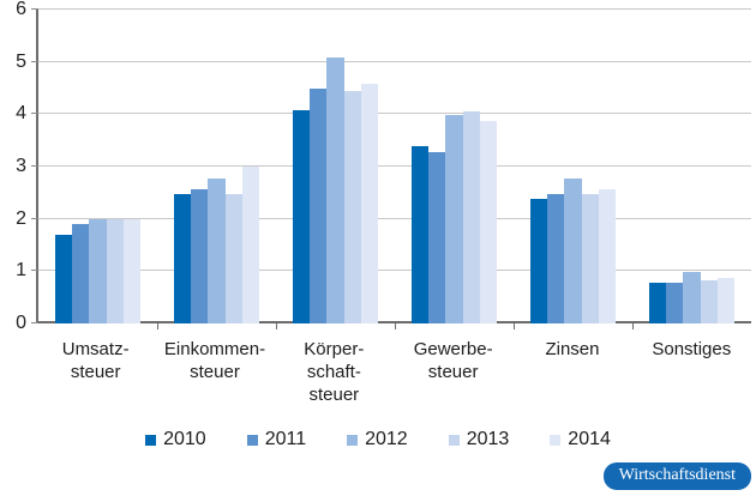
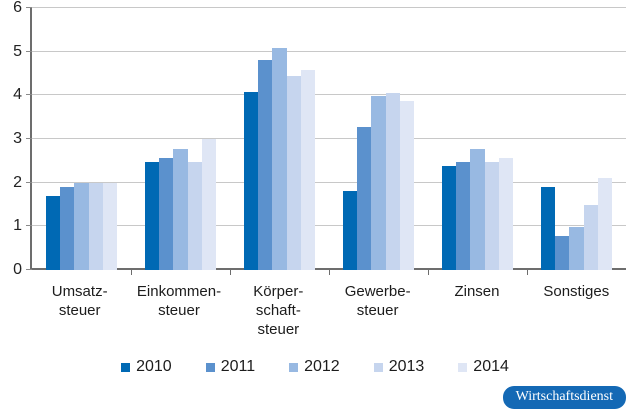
2011/Körper- schaft- steuer: 4.5 -> 4.8
2010/Gewerbe- steuer: 3.4 -> 1.8
2010/Sonstiges: 0.8 -> 1.9
2013/Sonstiges: 0.8 -> 1.5
2014/Sonstiges: 0.9 -> 2.1
